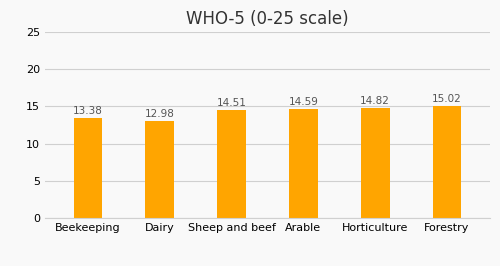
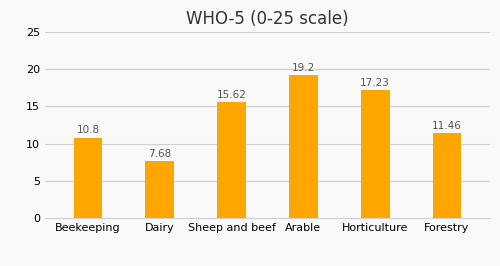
Beekeeping: 13.38 -> 10.8
Dairy: 12.98 -> 7.68
Sheep and beef: 14.51 -> 15.62
Arable: 14.59 -> 19.2
Horticulture: 14.82 -> 17.23
Forestry: 15.02 -> 11.46
